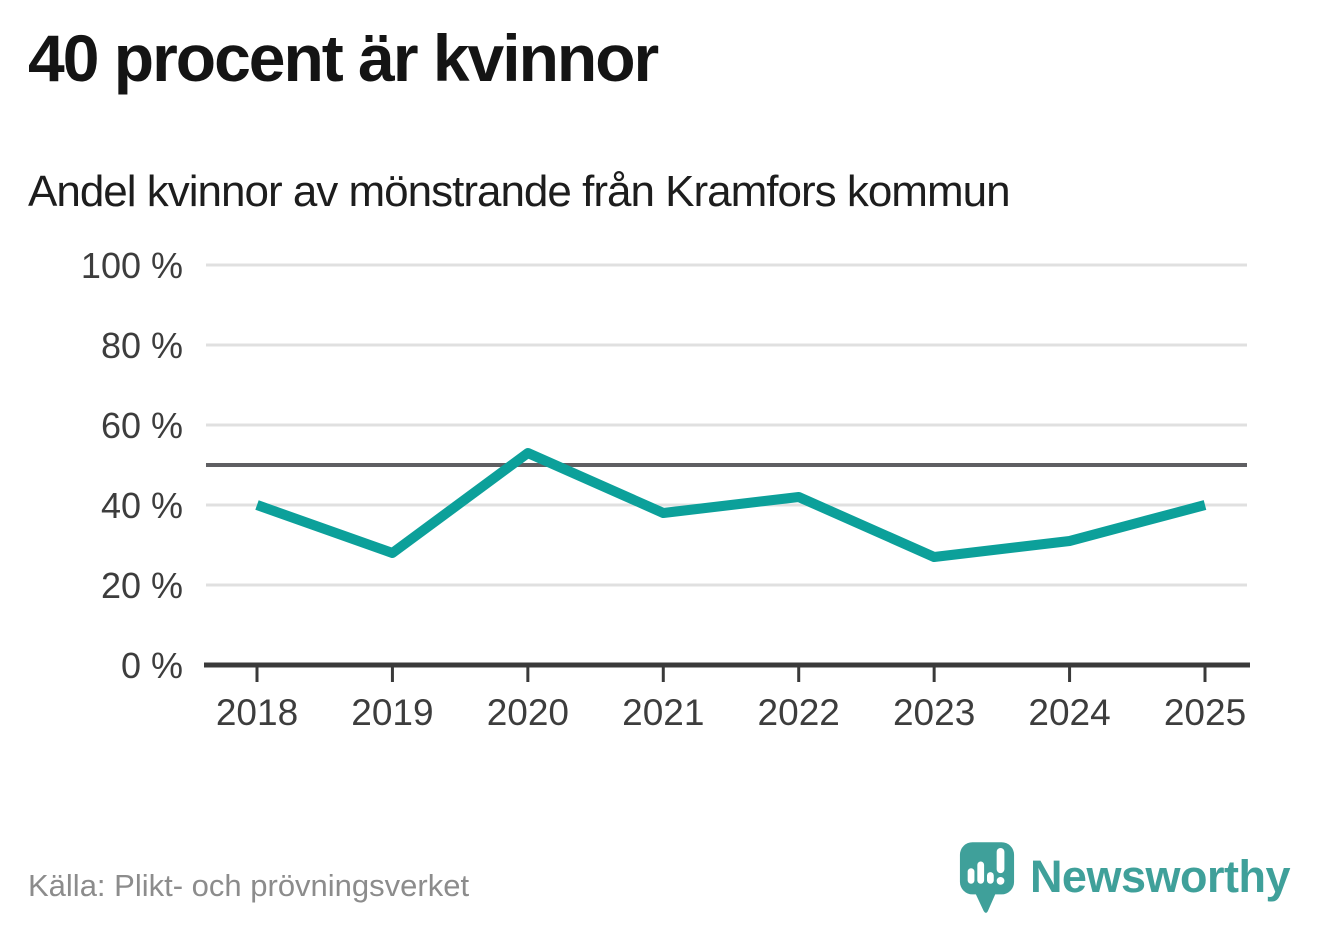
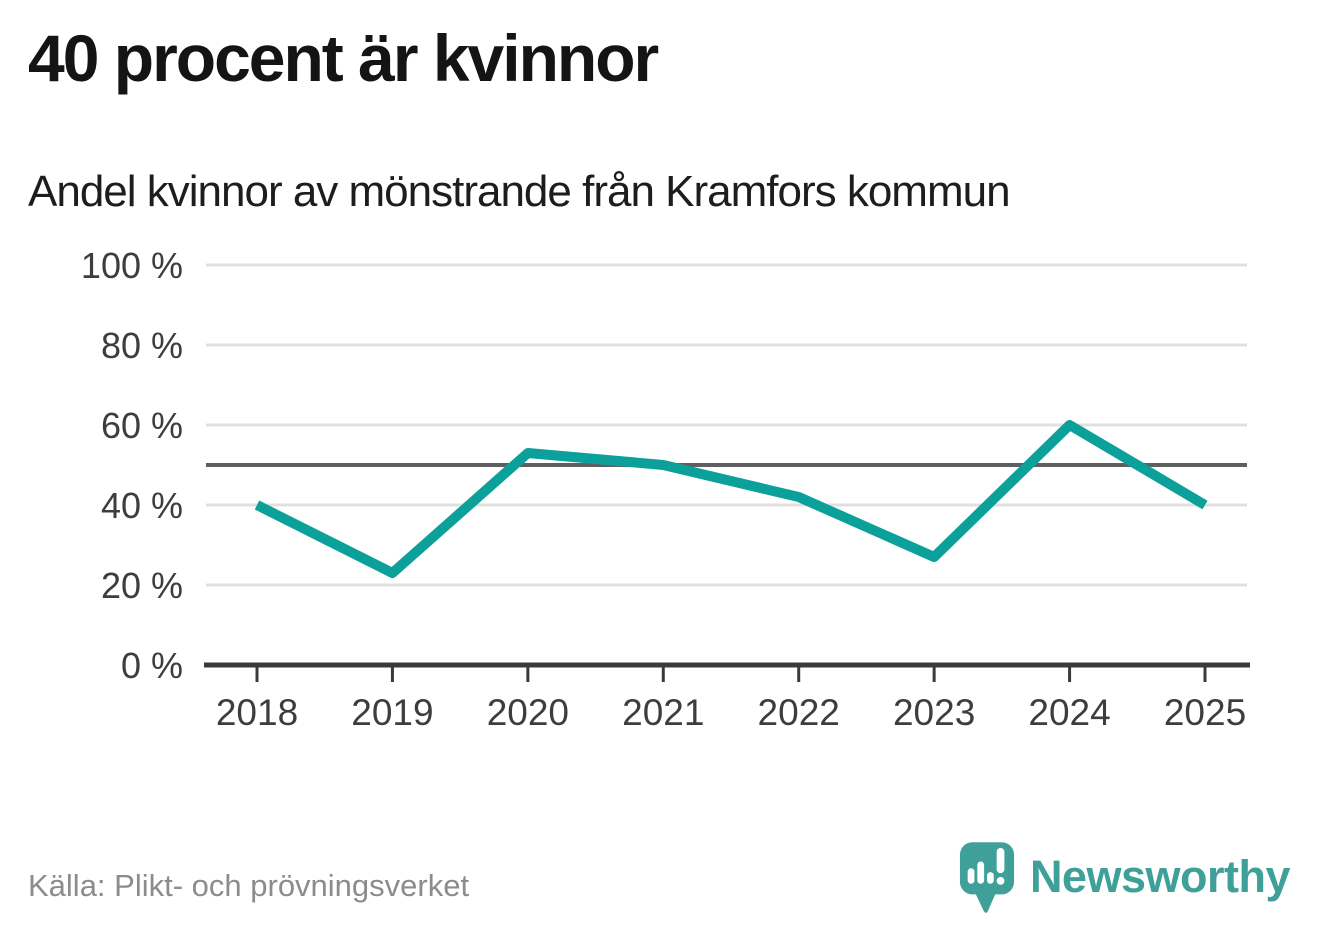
2019: 28% -> 23%
2021: 38% -> 50%
2024: 31% -> 60%
